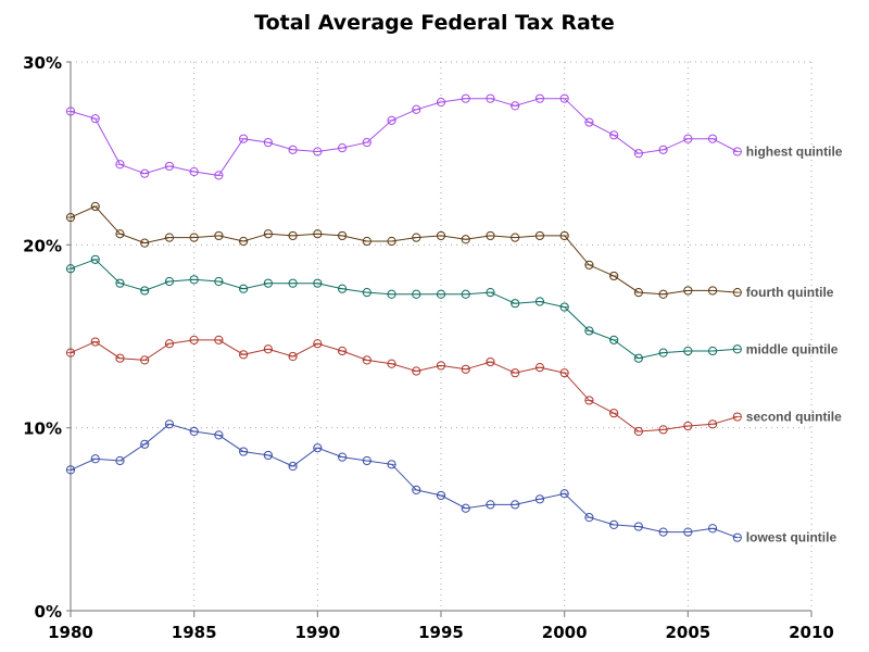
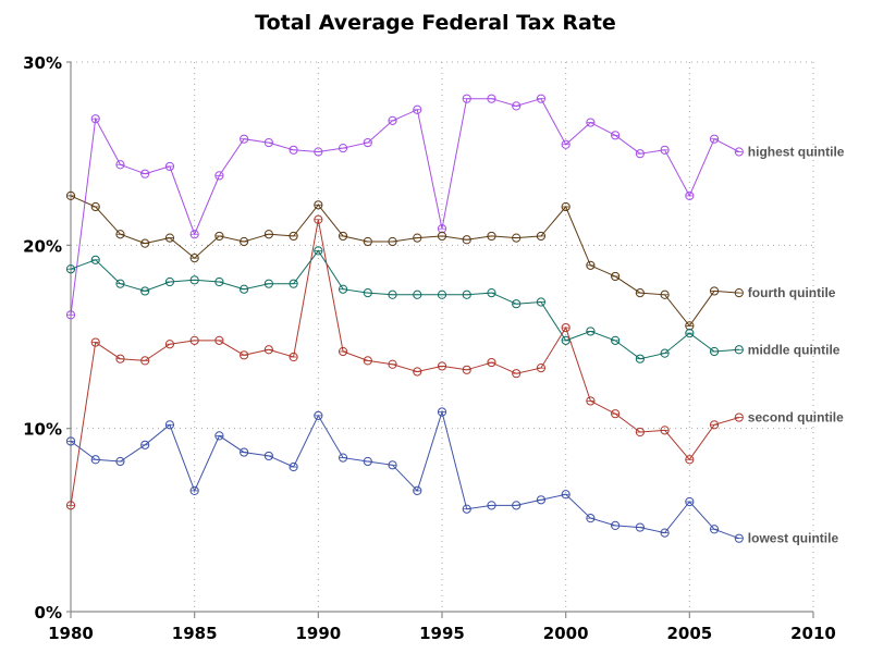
highest quintile/1980: 27.3% -> 16.2%
fourth quintile/1980: 21.5% -> 22.7%
second quintile/1980: 14.1% -> 5.8%
lowest quintile/1980: 7.7% -> 9.3%
highest quintile/1985: 24.0% -> 20.6%
fourth quintile/1985: 20.4% -> 19.3%
lowest quintile/1985: 9.8% -> 6.6%
fourth quintile/1990: 20.6% -> 22.2%
middle quintile/1990: 17.9% -> 19.7%
second quintile/1990: 14.6% -> 21.4%
lowest quintile/1990: 8.9% -> 10.7%
highest quintile/1995: 27.8% -> 20.9%
lowest quintile/1995: 6.3% -> 10.9%
highest quintile/2000: 28.0% -> 25.5%
fourth quintile/2000: 20.5% -> 22.1%
middle quintile/2000: 16.6% -> 14.8%
second quintile/2000: 13.0% -> 15.5%
highest quintile/2005: 25.8% -> 22.7%
fourth quintile/2005: 17.5% -> 15.6%
middle quintile/2005: 14.2% -> 15.2%
second quintile/2005: 10.1% -> 8.3%
lowest quintile/2005: 4.3% -> 6.0%
